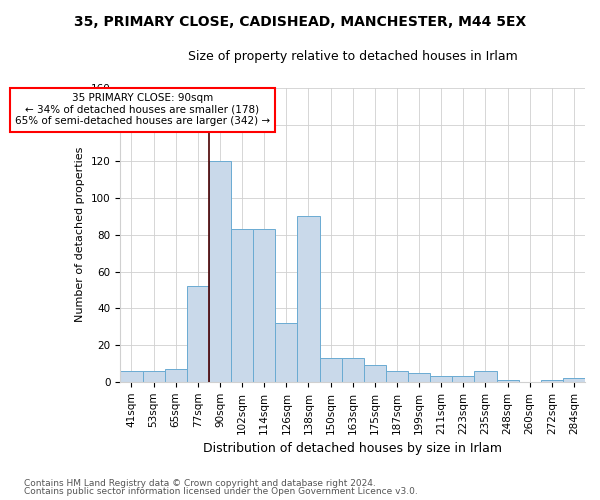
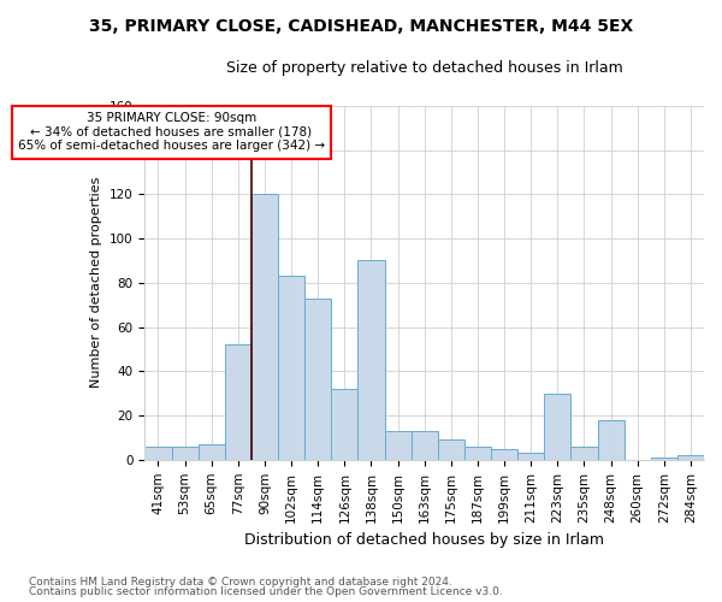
114sqm: 83 -> 73
223sqm: 3 -> 30
248sqm: 1 -> 18
